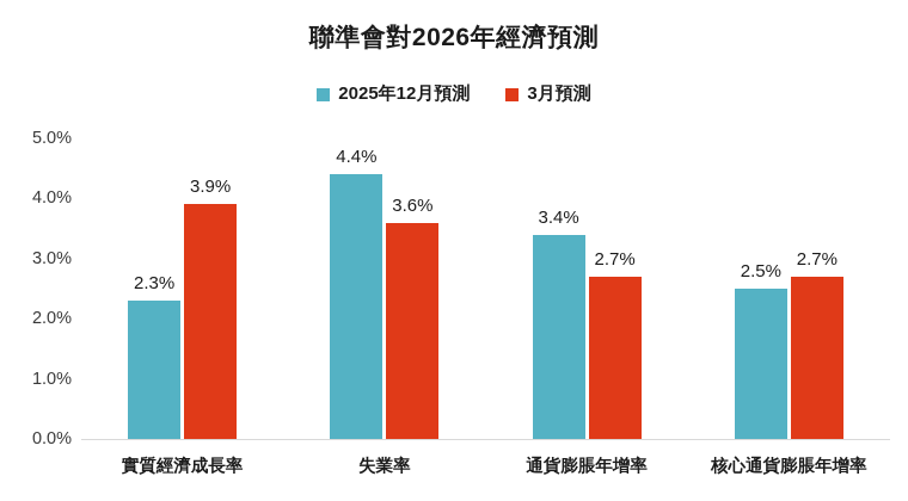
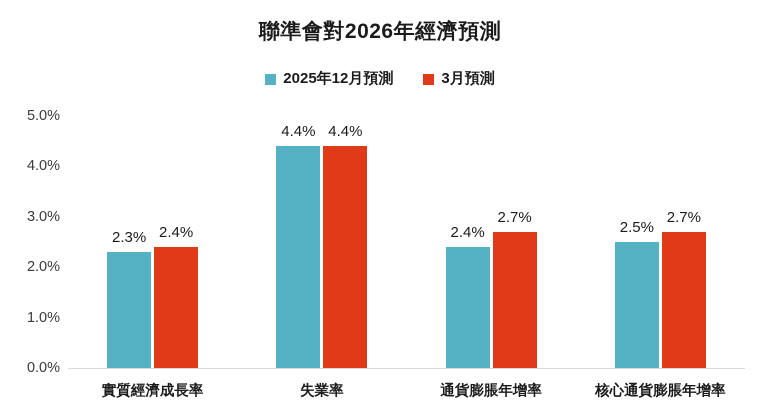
3月預測/實質經濟成長率: 3.9% -> 2.4%
3月預測/失業率: 3.6% -> 4.4%
2025年12月預測/通貨膨脹年增率: 3.4% -> 2.4%
